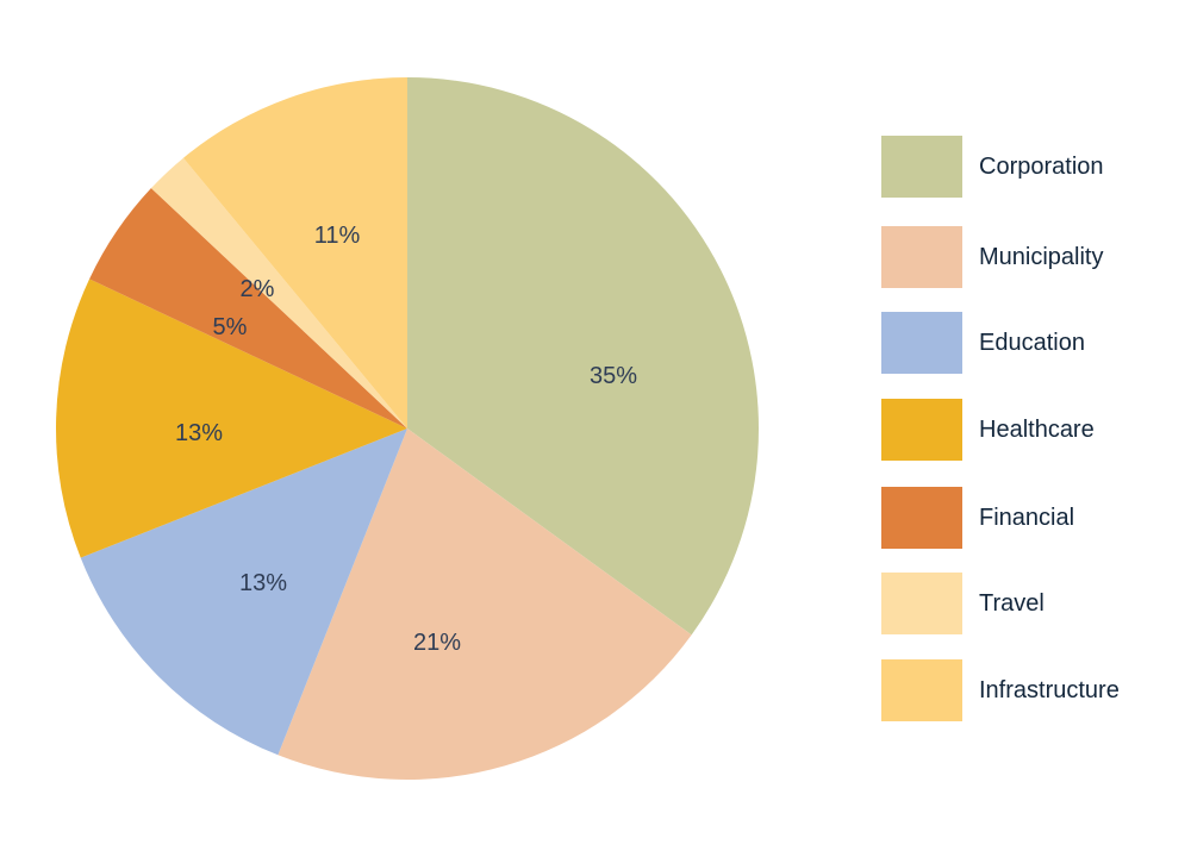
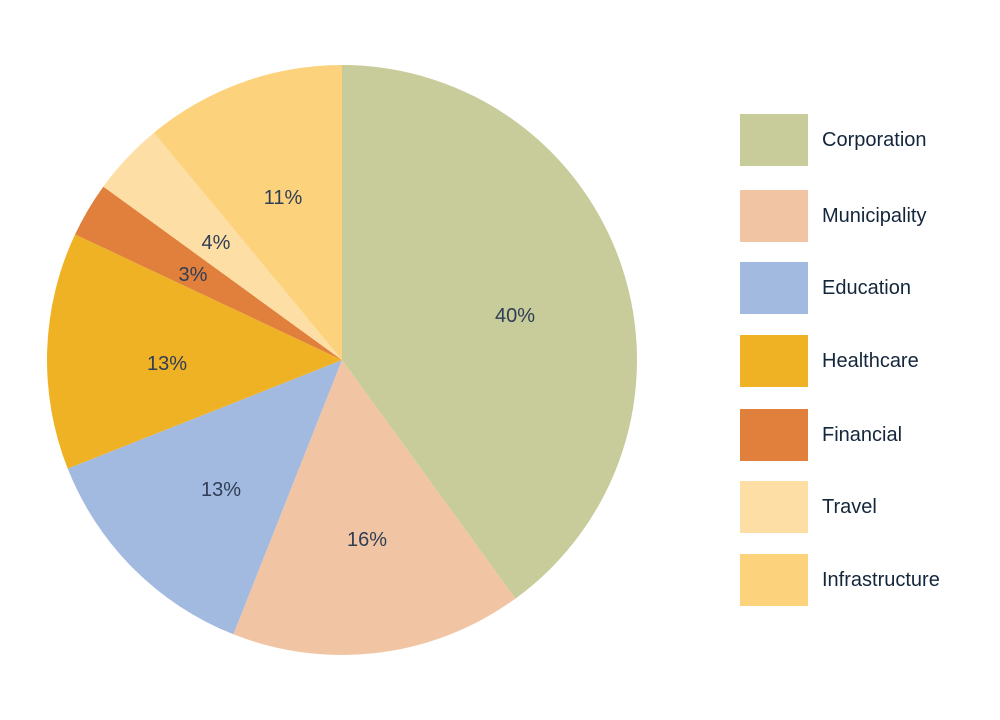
Corporation: 35% -> 40%
Municipality: 21% -> 16%
Financial: 5% -> 3%
Travel: 2% -> 4%
